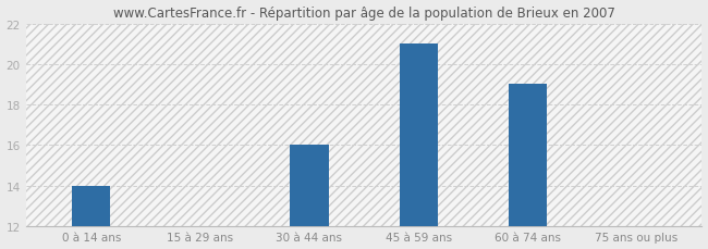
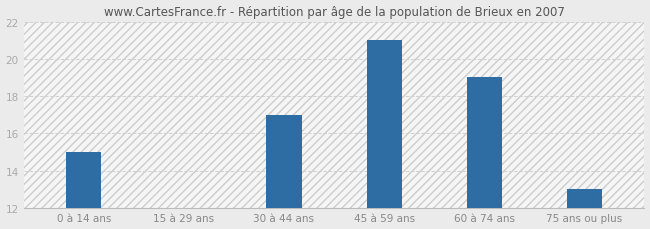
0 à 14 ans: 14 -> 15
30 à 44 ans: 16 -> 17
75 ans ou plus: 12 -> 13
